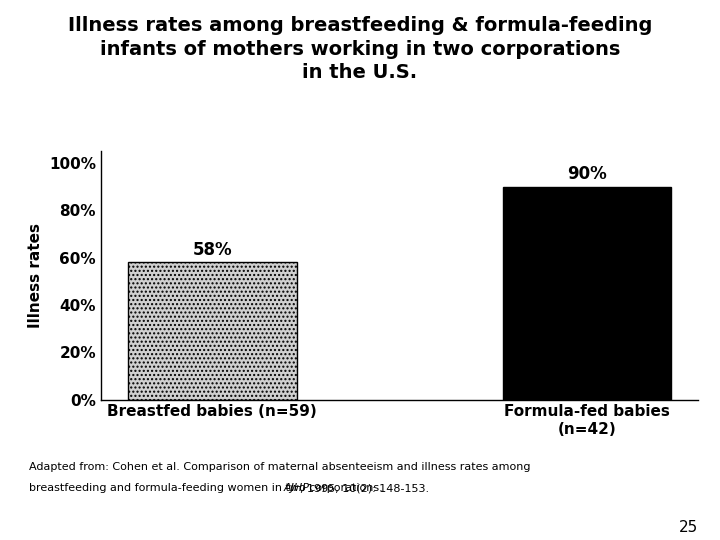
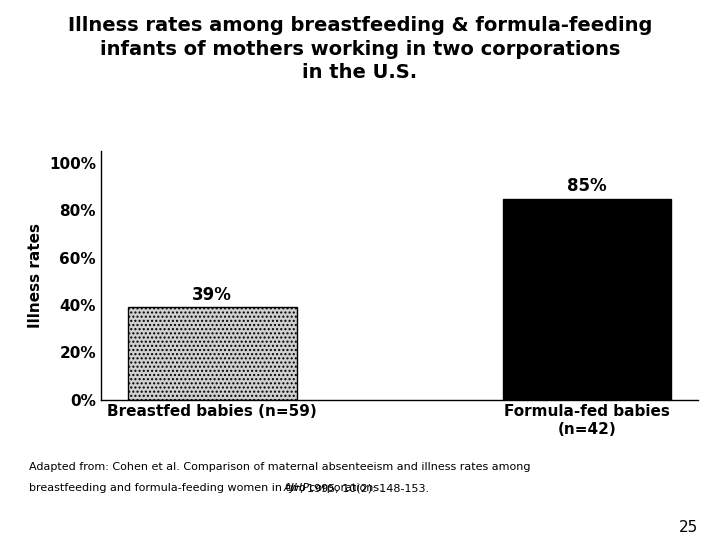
Breastfed babies (n=59): 58% -> 39%
Formula-fed babies (n=42): 90% -> 85%
